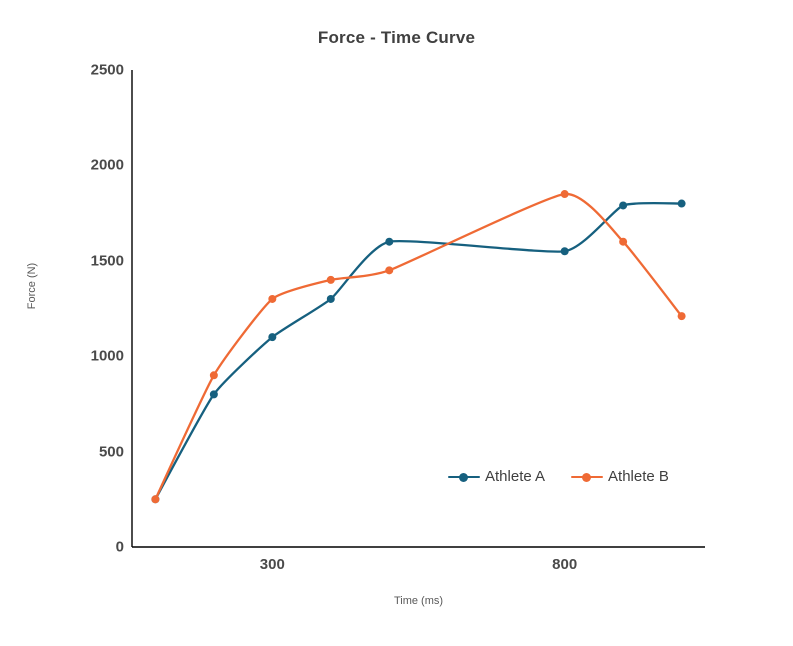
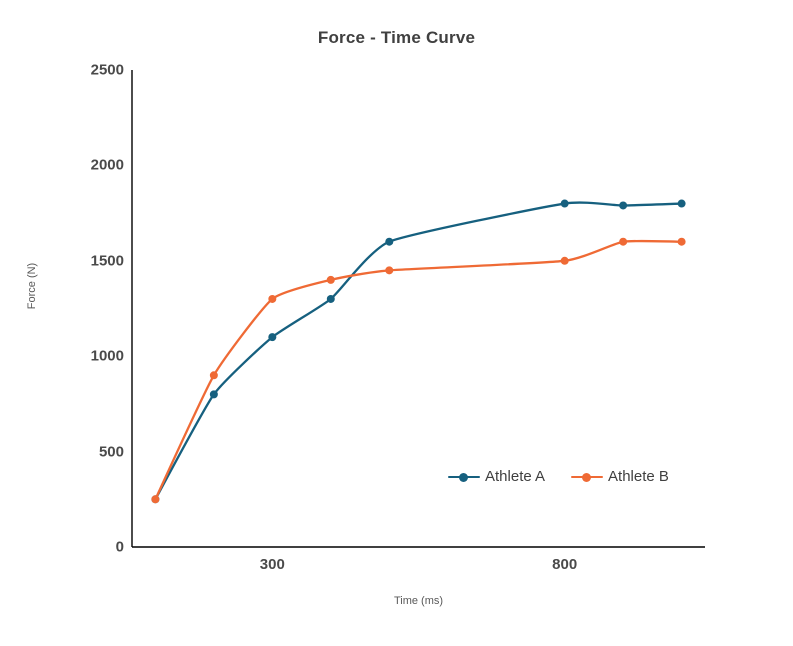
Athlete A/800: 1550 -> 1800
Athlete B/800: 1850 -> 1500
Athlete B/1000: 1210 -> 1600
